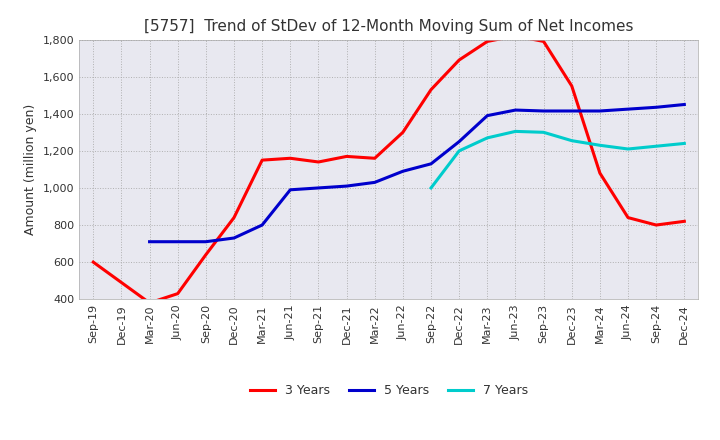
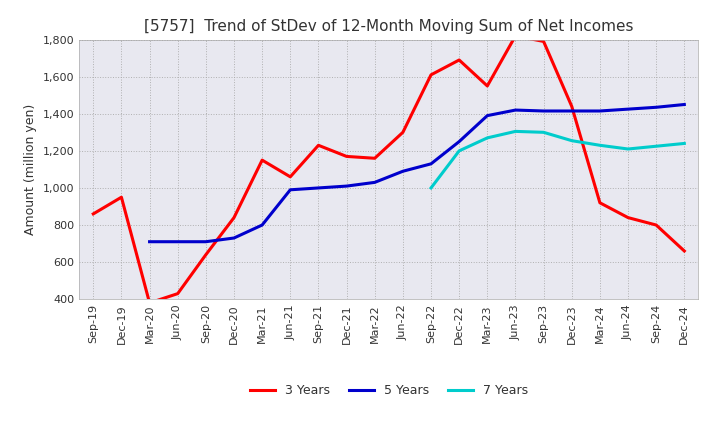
3 Years/Sep-19: 600 -> 860
3 Years/Dec-19: 490 -> 950
3 Years/Jun-21: 1,160 -> 1,060
3 Years/Sep-21: 1,140 -> 1,230
3 Years/Sep-22: 1,530 -> 1,610
3 Years/Mar-23: 1,790 -> 1,550
3 Years/Dec-23: 1,550 -> 1,440
3 Years/Mar-24: 1,080 -> 920
3 Years/Dec-24: 820 -> 660
